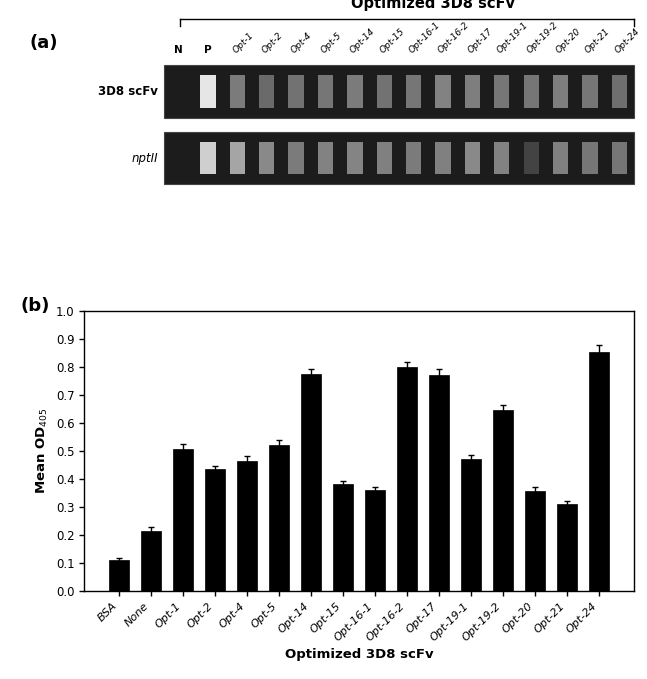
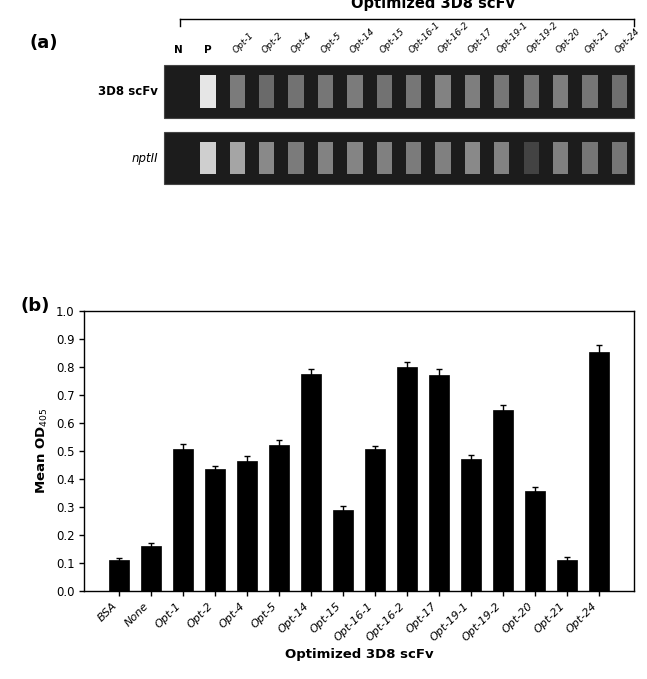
None: 0.215 -> 0.160
Opt-15: 0.380 -> 0.290
Opt-16-1: 0.360 -> 0.505
Opt-21: 0.310 -> 0.110
